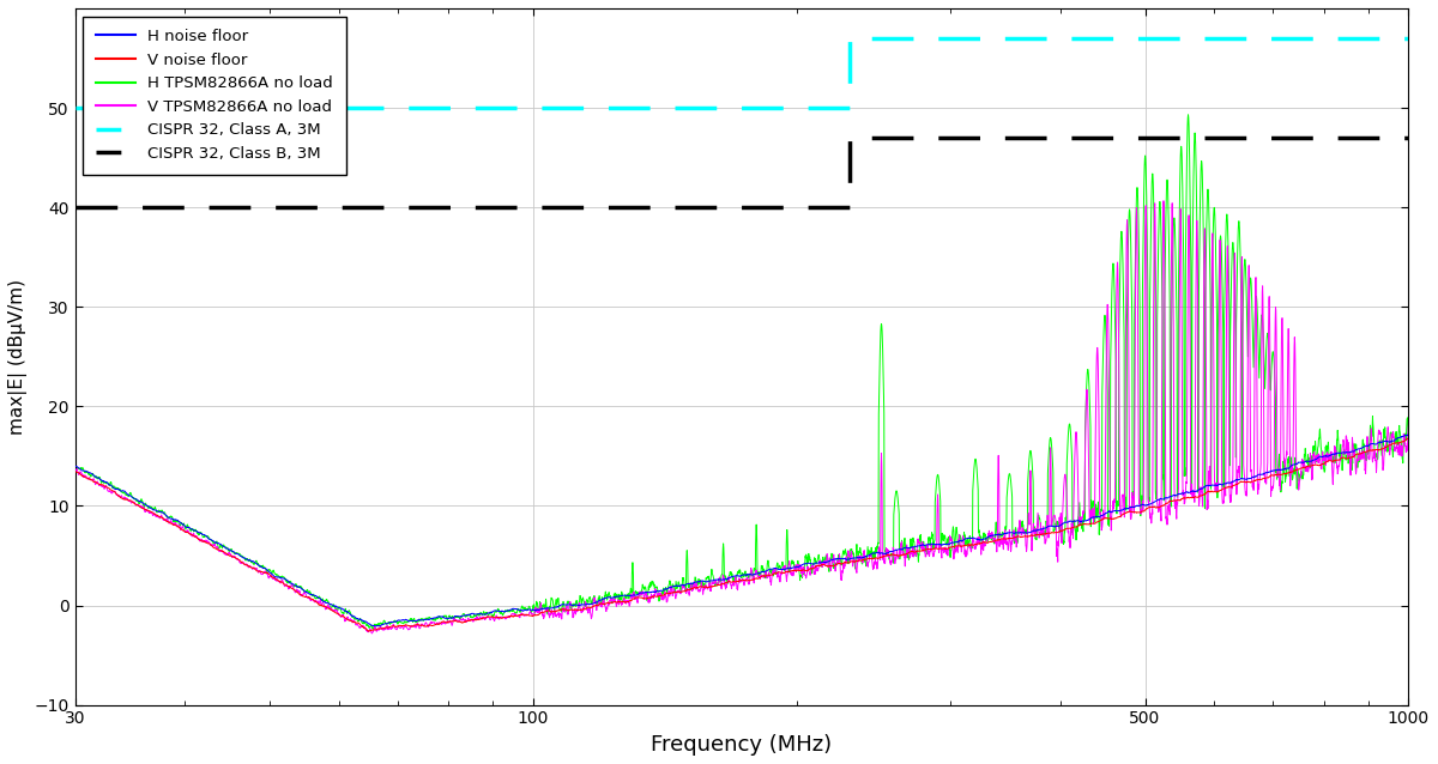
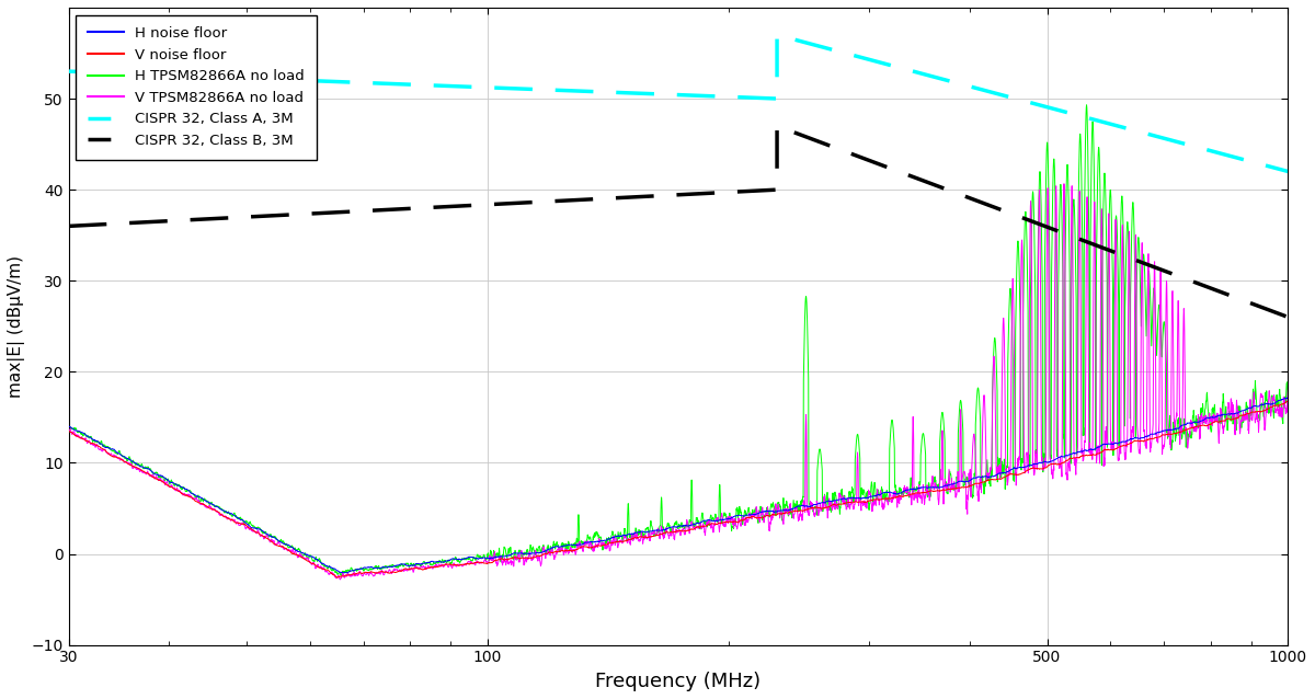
CISPR 32, Class A, 3M/30: 50 -> 53
CISPR 32, Class B, 3M/30: 40 -> 36
CISPR 32, Class A, 3M/1000: 57 -> 42
CISPR 32, Class B, 3M/1000: 47 -> 26
